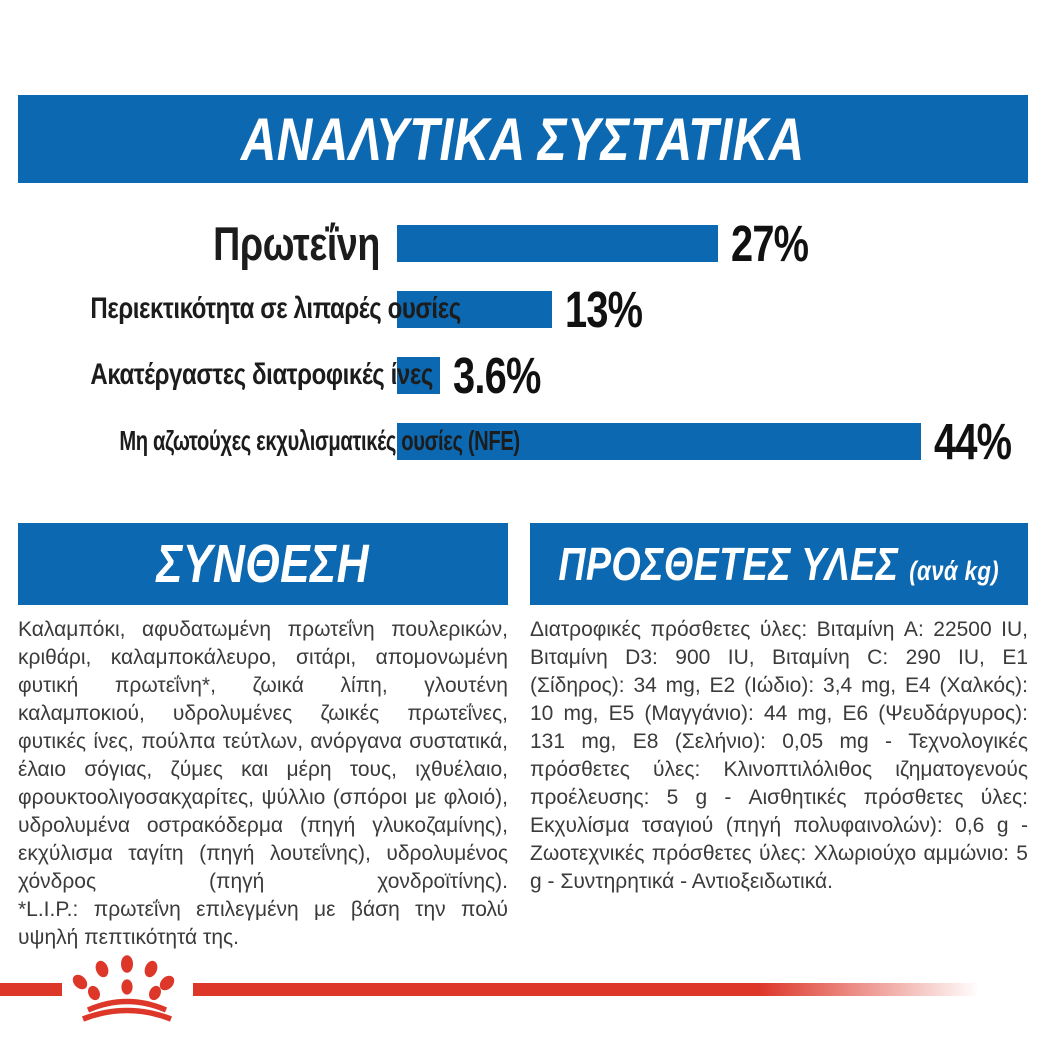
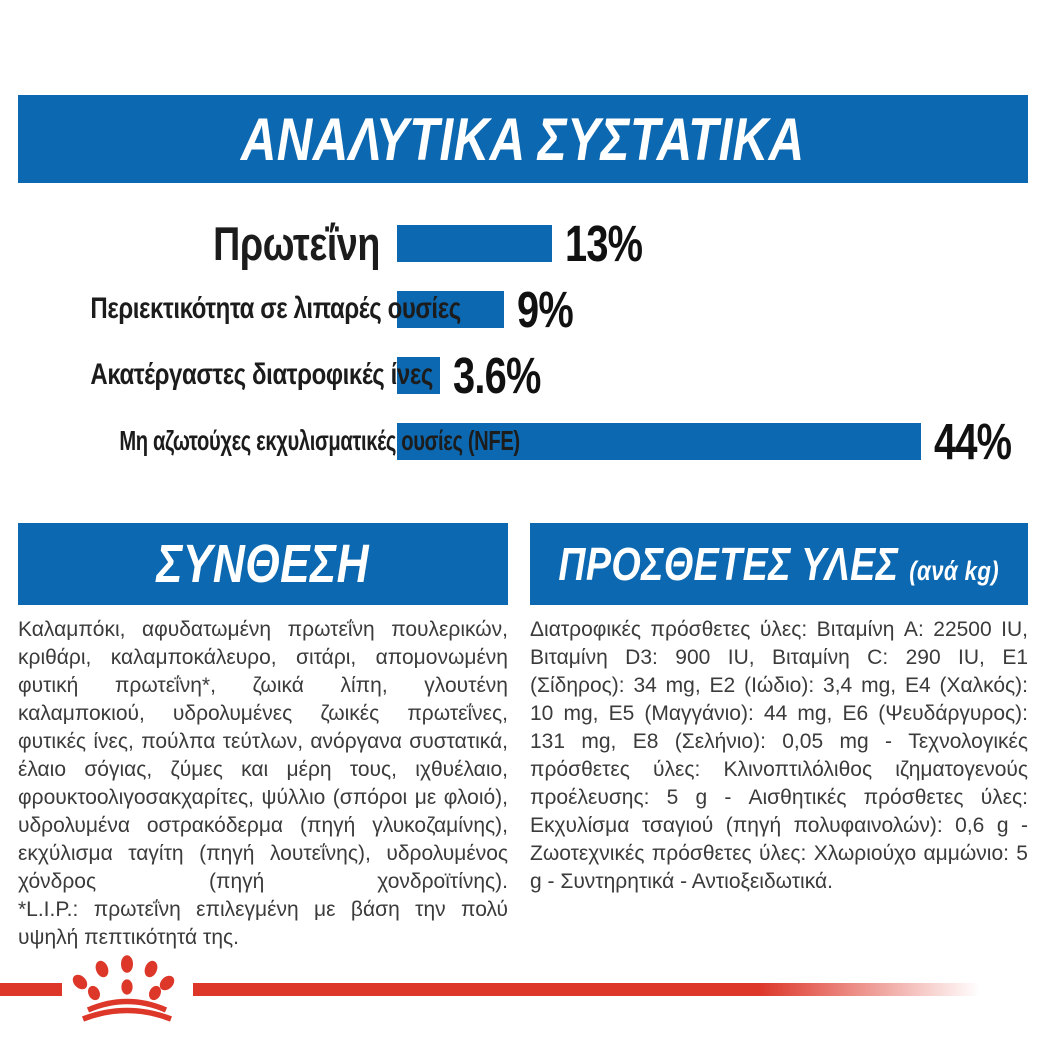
Πρωτεΐνη: 27% -> 13%
Περιεκτικότητα σε λιπαρές ουσίες: 13% -> 9%
